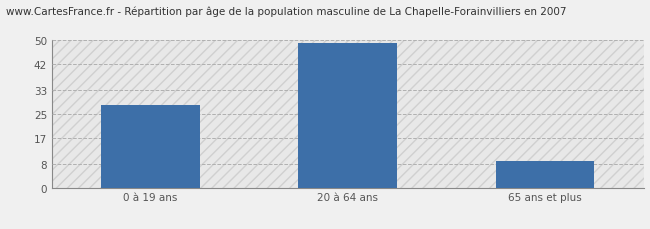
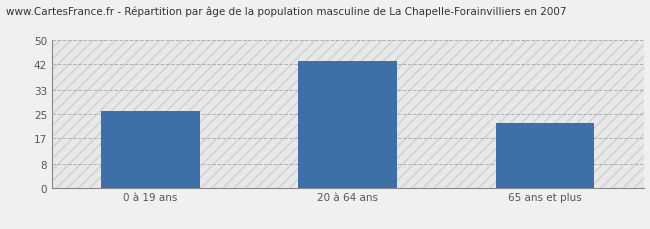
0 à 19 ans: 28 -> 26
20 à 64 ans: 49 -> 43
65 ans et plus: 9 -> 22
